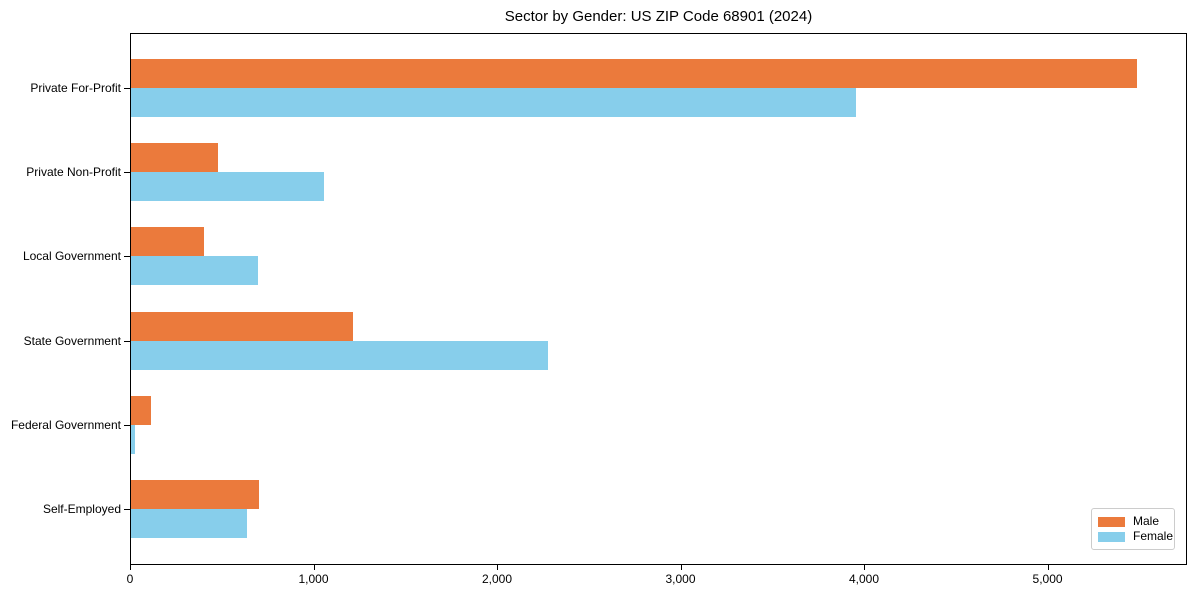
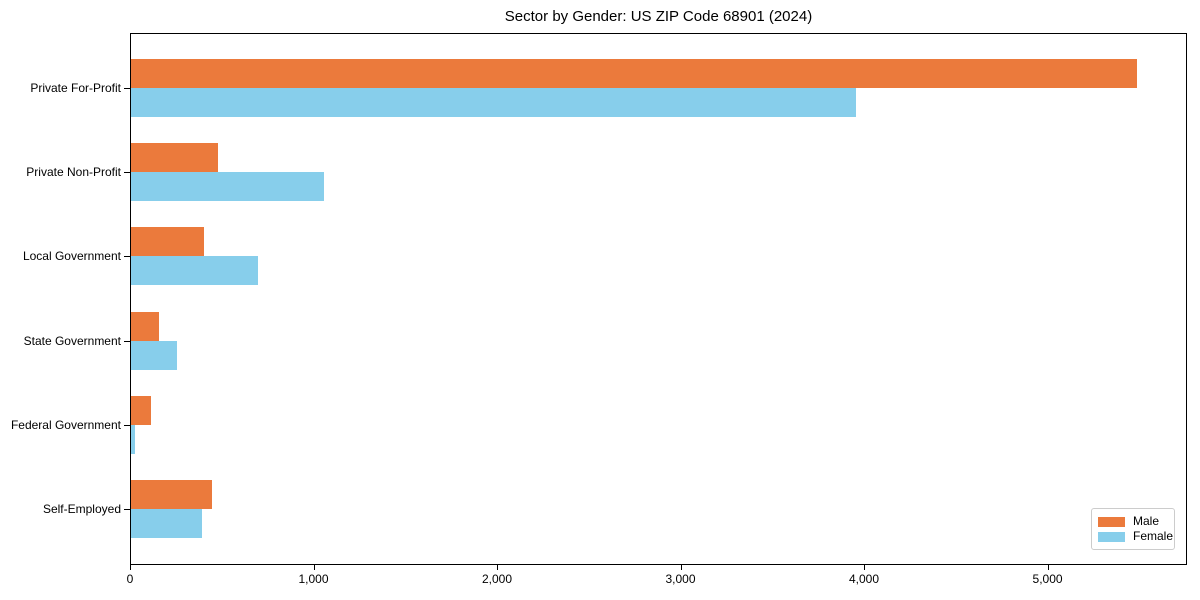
Male/State Government: 1210 -> 150
Female/State Government: 2270 -> 250
Male/Self-Employed: 700 -> 440
Female/Self-Employed: 630 -> 380
